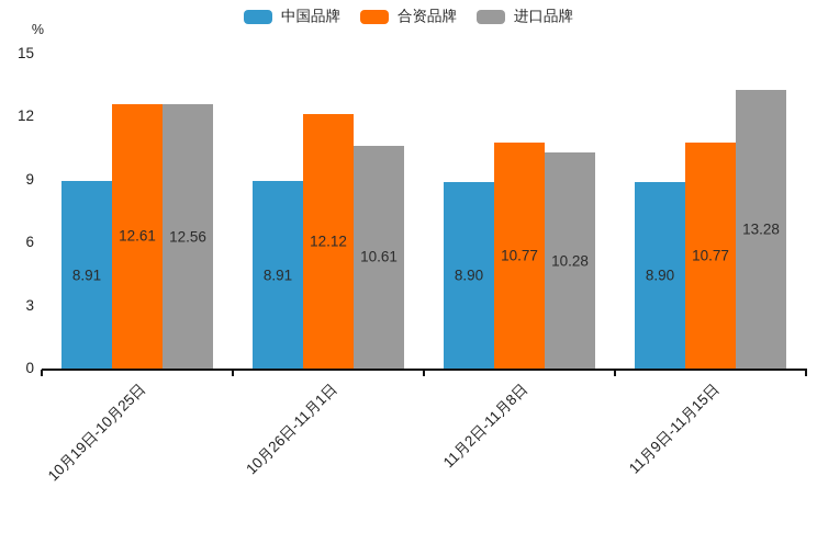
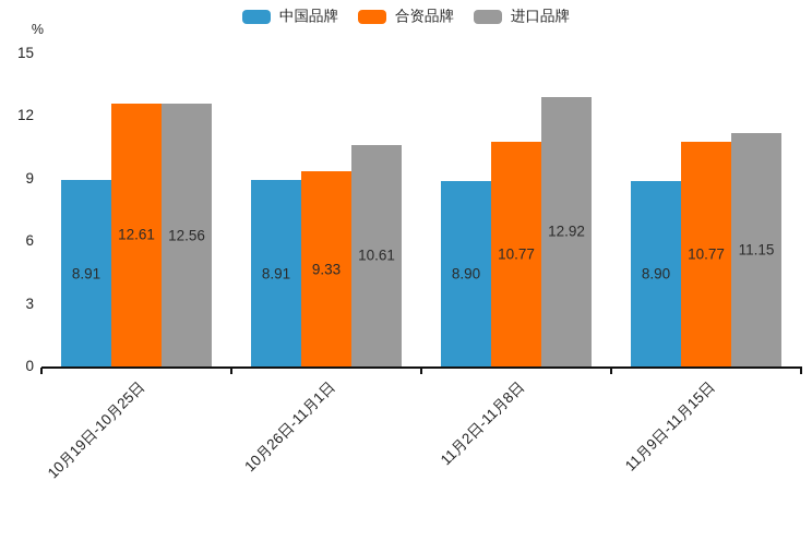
合资品牌/10月26日-11月1日: 12.12 -> 9.33
进口品牌/11月2日-11月8日: 10.28 -> 12.92
进口品牌/11月9日-11月15日: 13.28 -> 11.15
